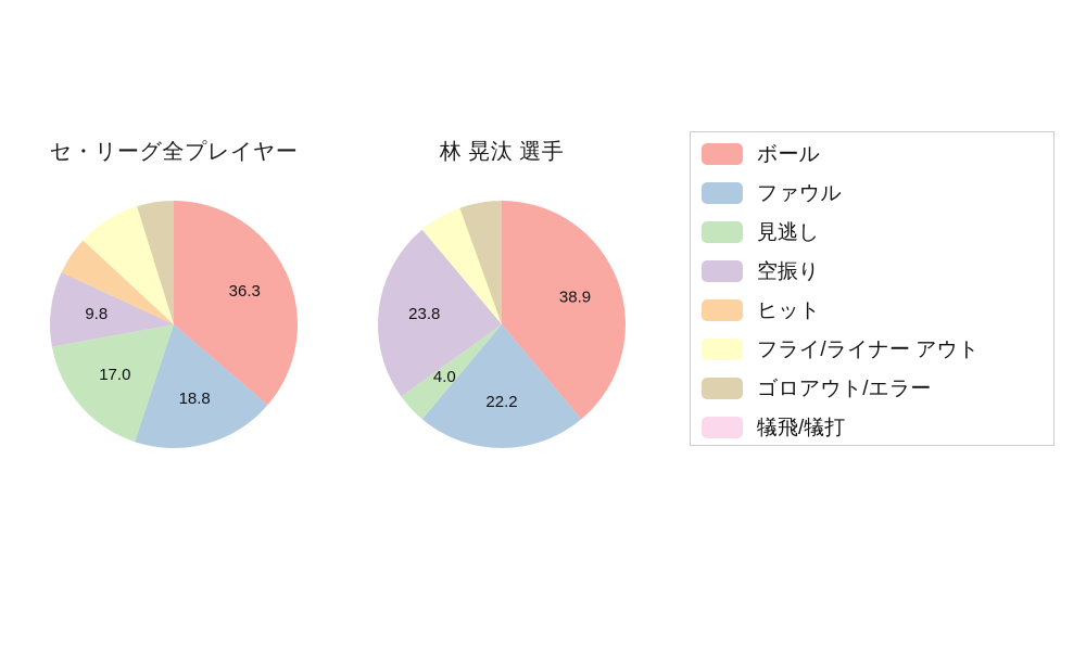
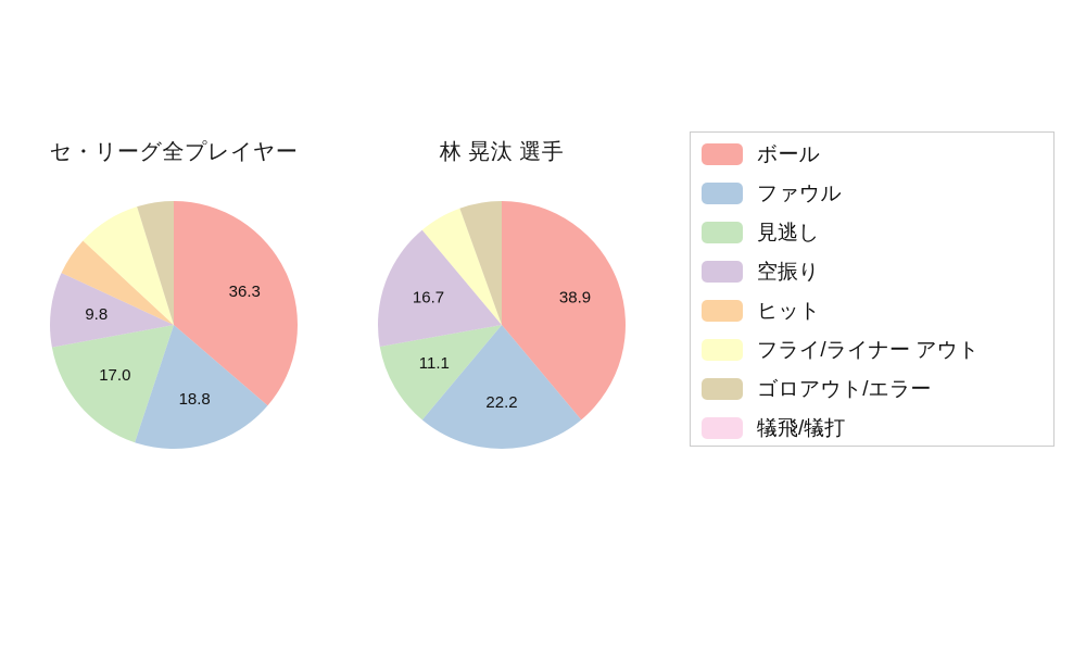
林 晃汰 選手/見逃し: 4.0 -> 11.1
林 晃汰 選手/空振り: 23.8 -> 16.7
